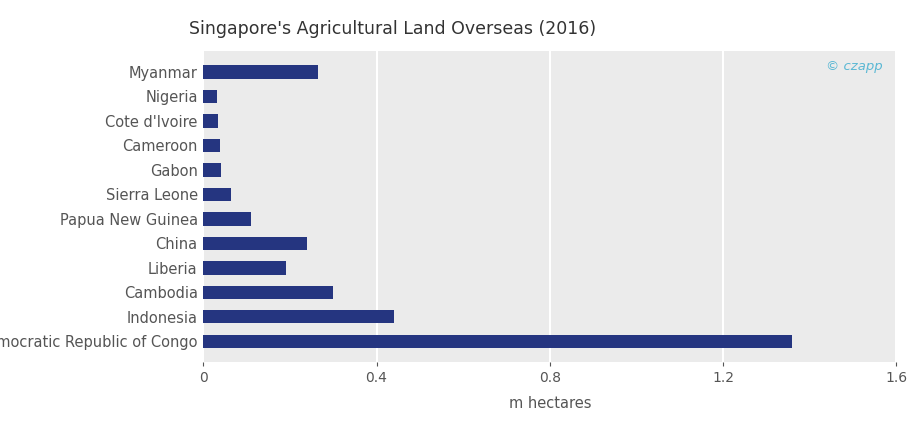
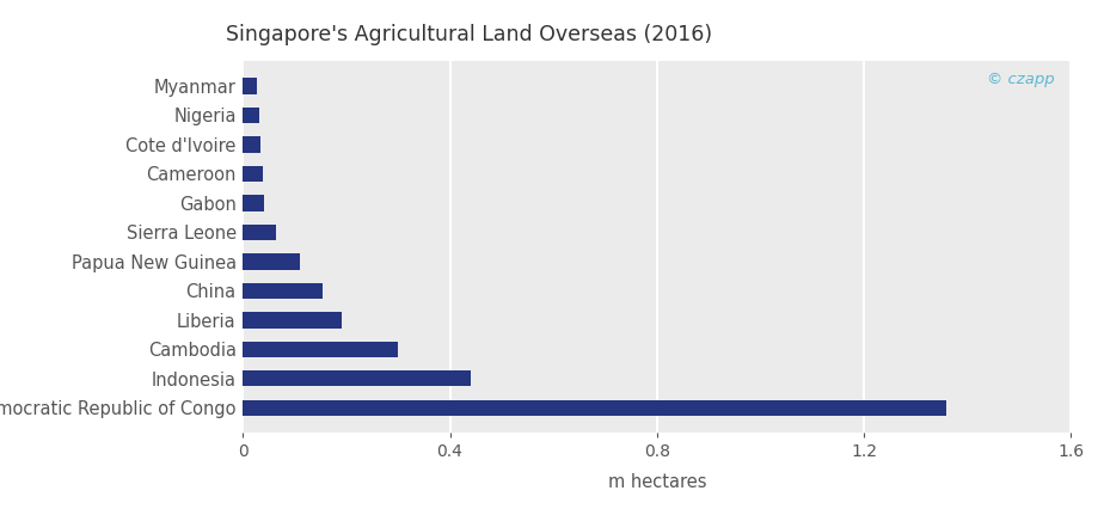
Myanmar: 0.265 -> 0.028
China: 0.240 -> 0.155
